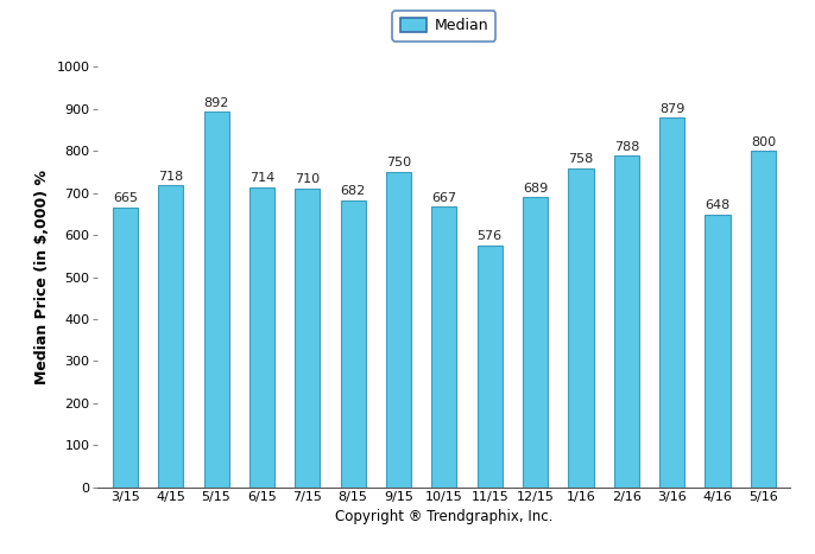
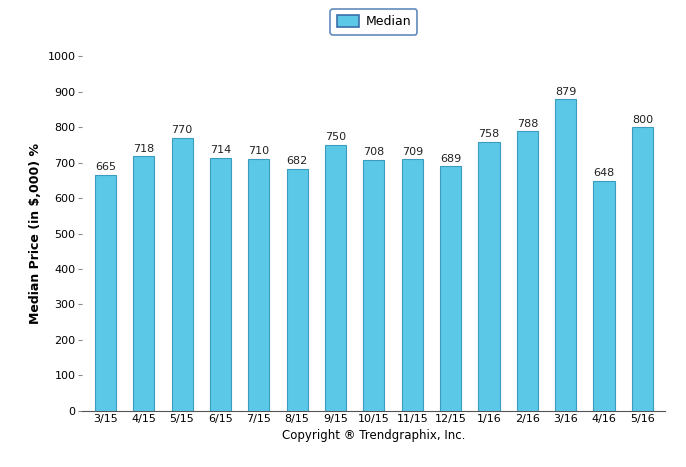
5/15: 892 -> 770
10/15: 667 -> 708
11/15: 576 -> 709
